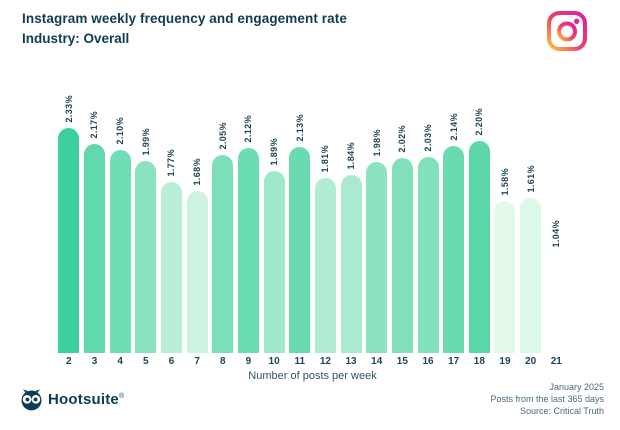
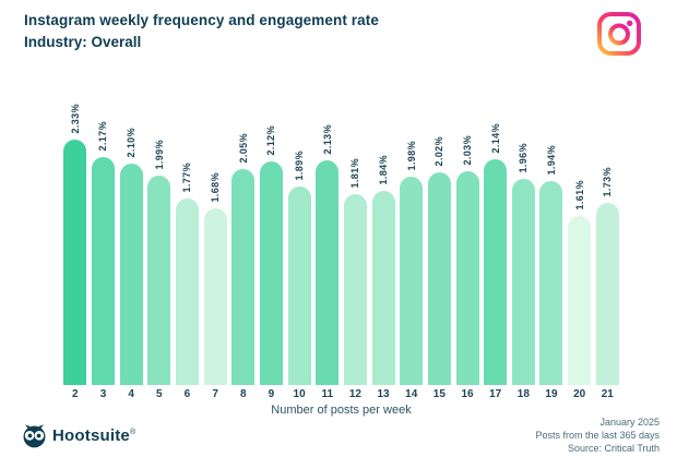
18: 2.20% -> 1.96%
19: 1.58% -> 1.94%
21: 1.04% -> 1.73%
